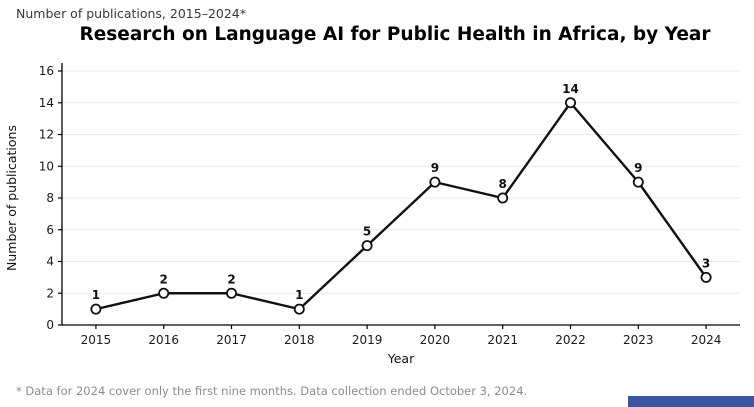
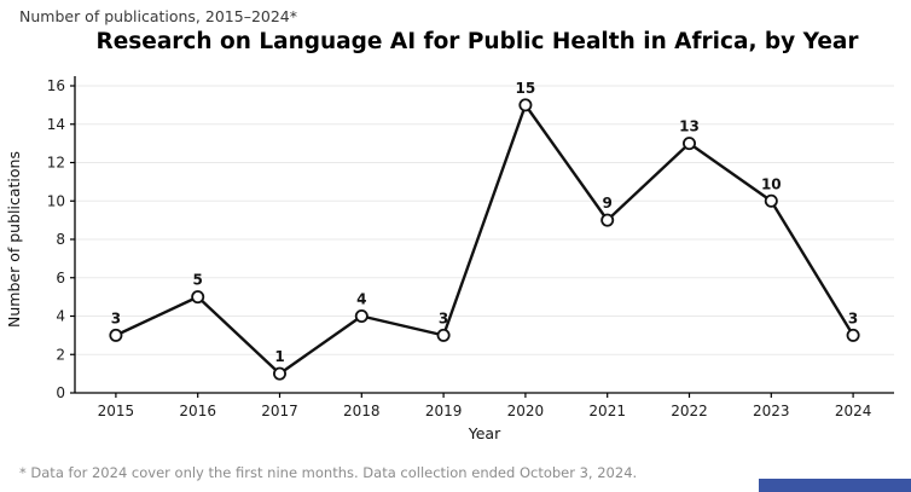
2015: 1 -> 3
2016: 2 -> 5
2017: 2 -> 1
2018: 1 -> 4
2019: 5 -> 3
2020: 9 -> 15
2021: 8 -> 9
2022: 14 -> 13
2023: 9 -> 10
